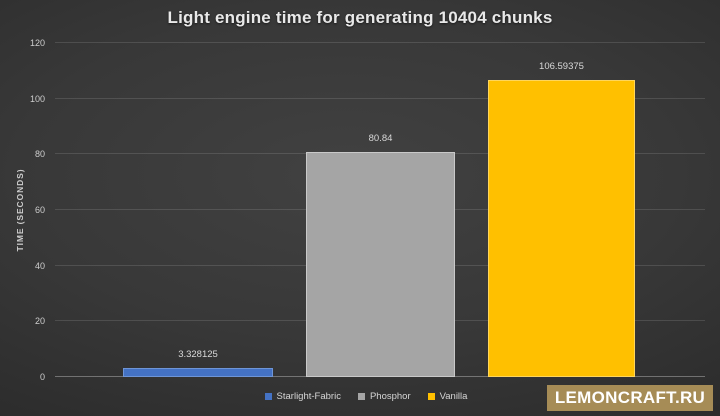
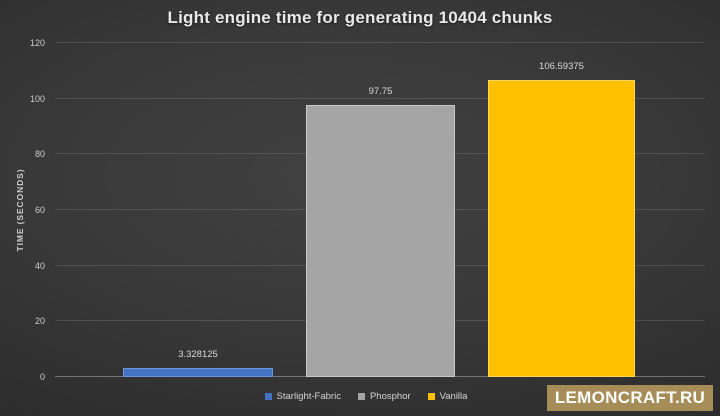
Phosphor: 80.84 -> 97.75
